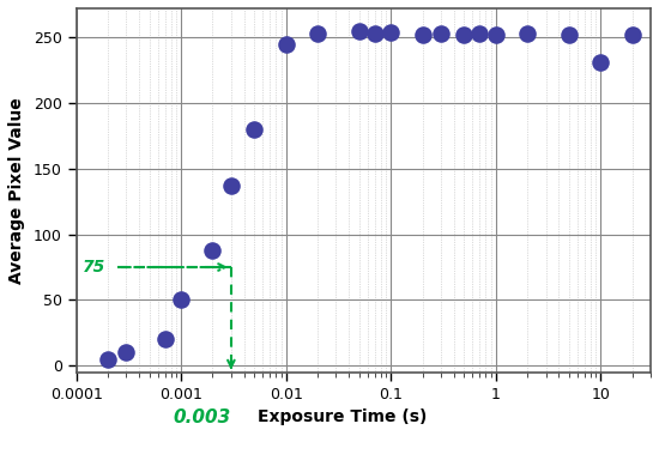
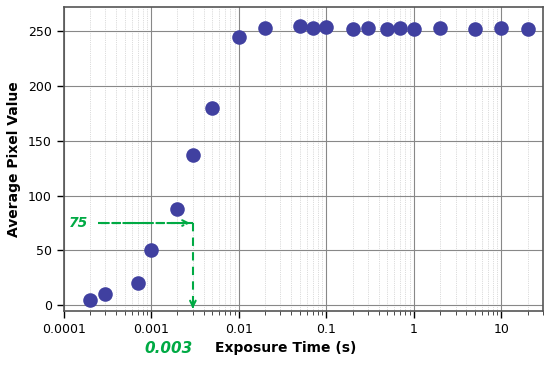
10: 231 -> 253
